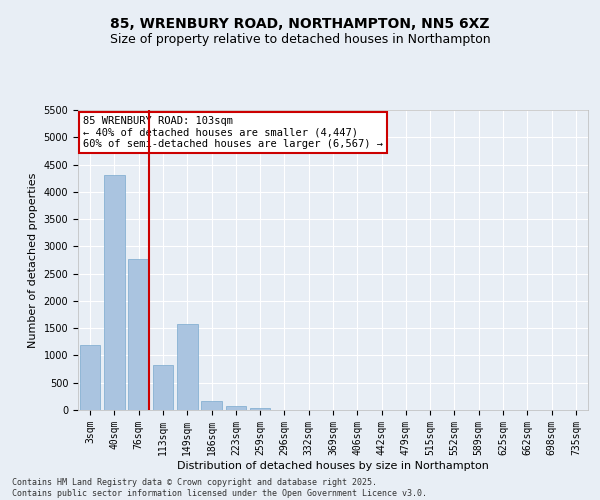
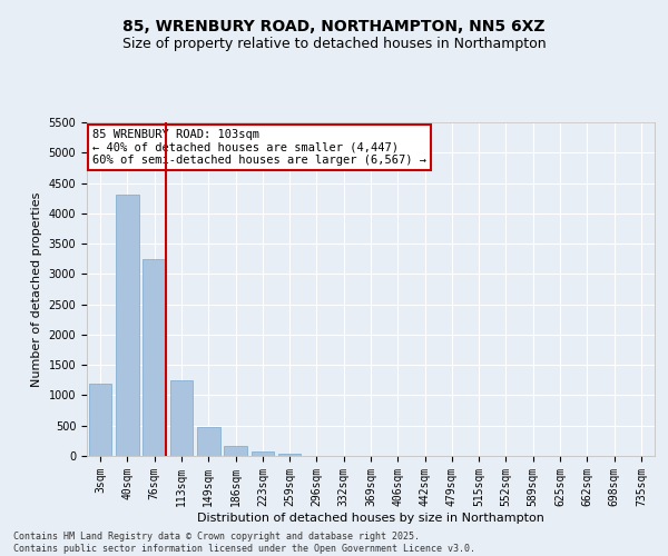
76sqm: 2760 -> 3250
113sqm: 820 -> 1250
149sqm: 1580 -> 480
